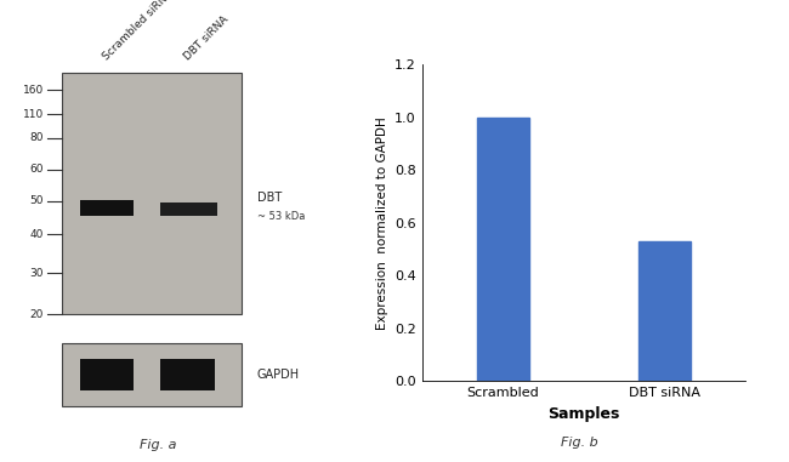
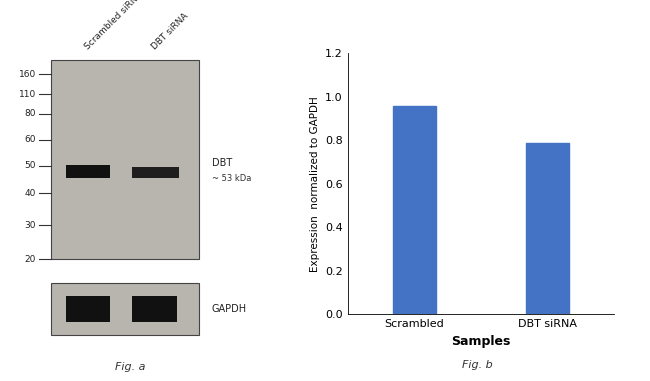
Scrambled: 1.00 -> 0.96
DBT siRNA: 0.53 -> 0.79
